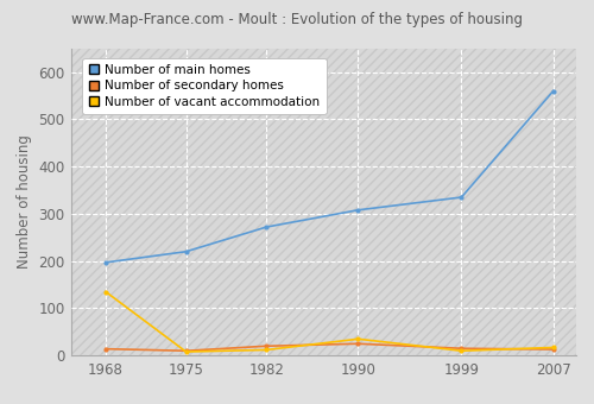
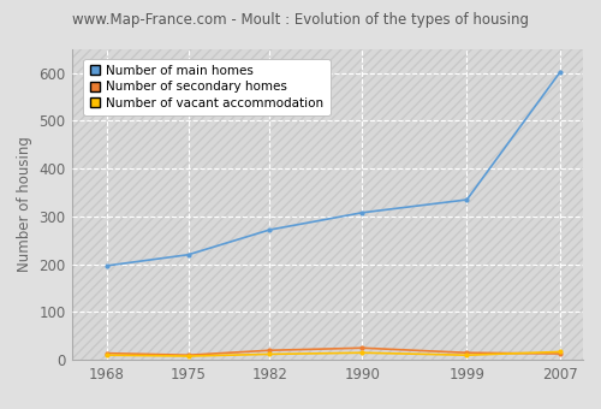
Number of vacant accommodation/1968: 135 -> 10
Number of vacant accommodation/1990: 35 -> 15
Number of main homes/2007: 560 -> 601
